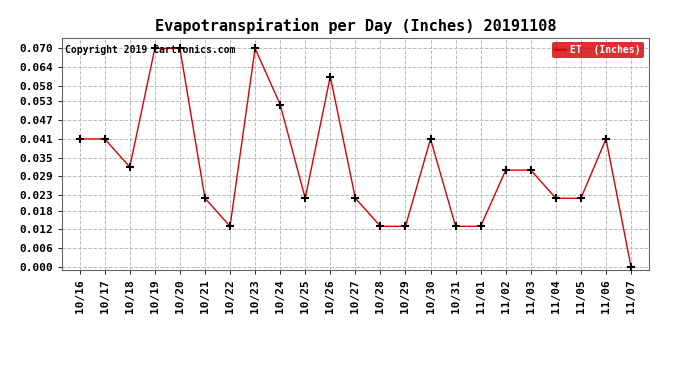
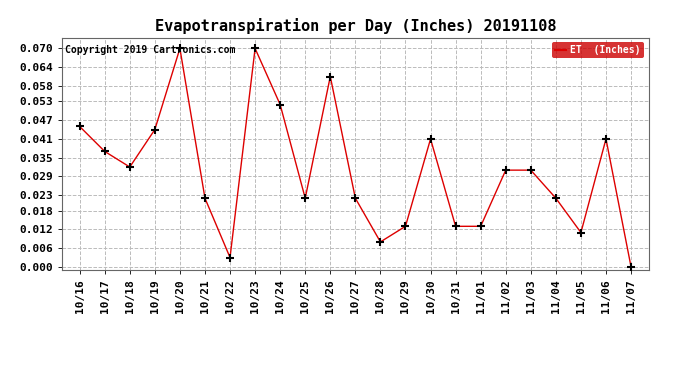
10/16: 0.041 -> 0.045
10/17: 0.041 -> 0.037
10/19: 0.070 -> 0.044
10/22: 0.013 -> 0.003
10/28: 0.013 -> 0.008
11/05: 0.022 -> 0.011
